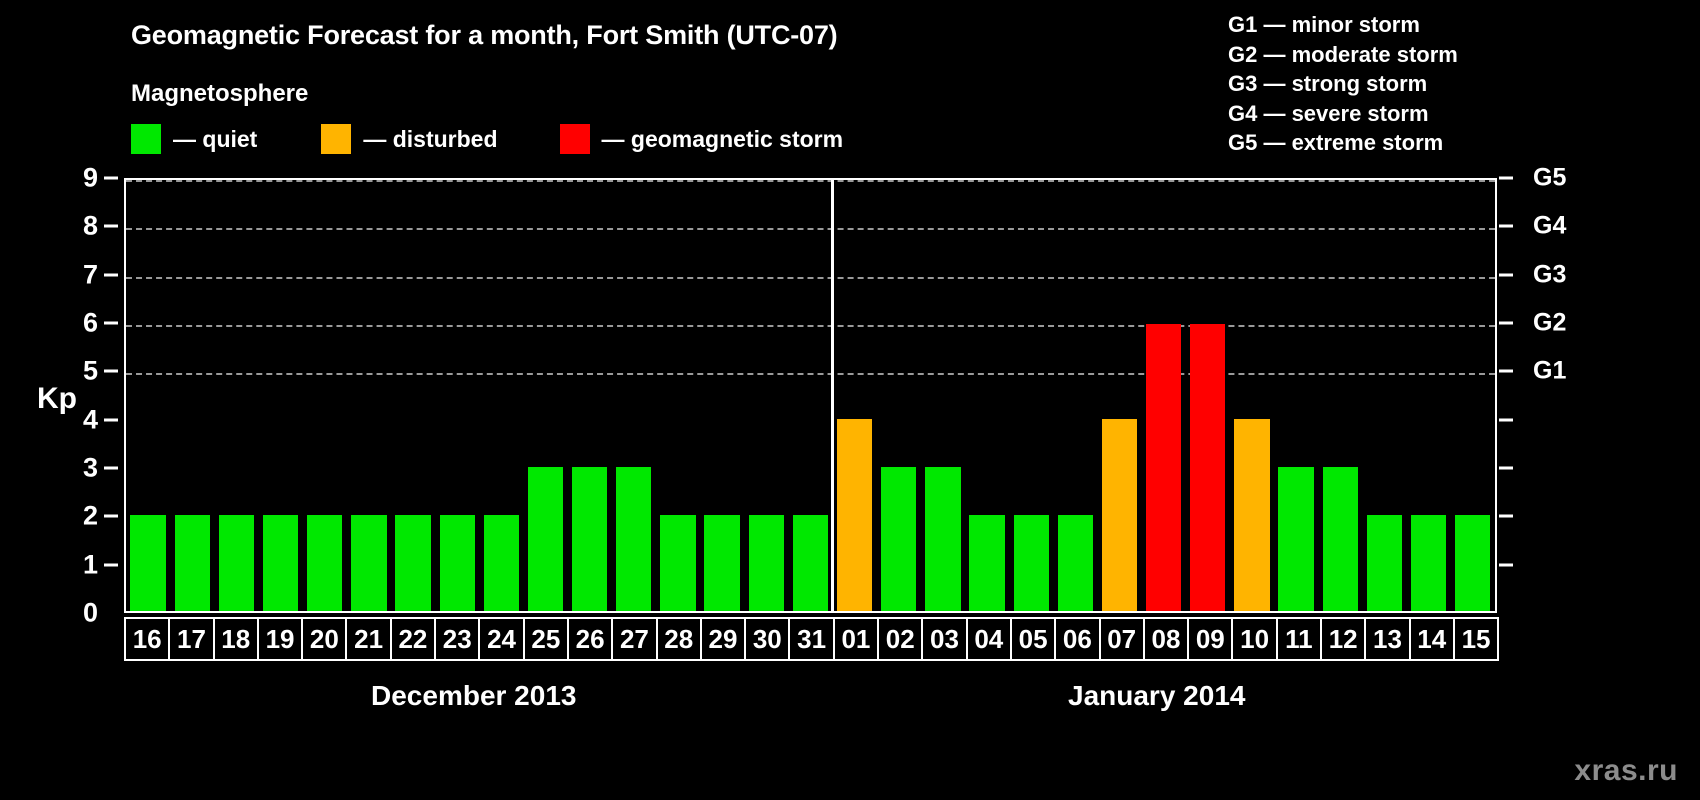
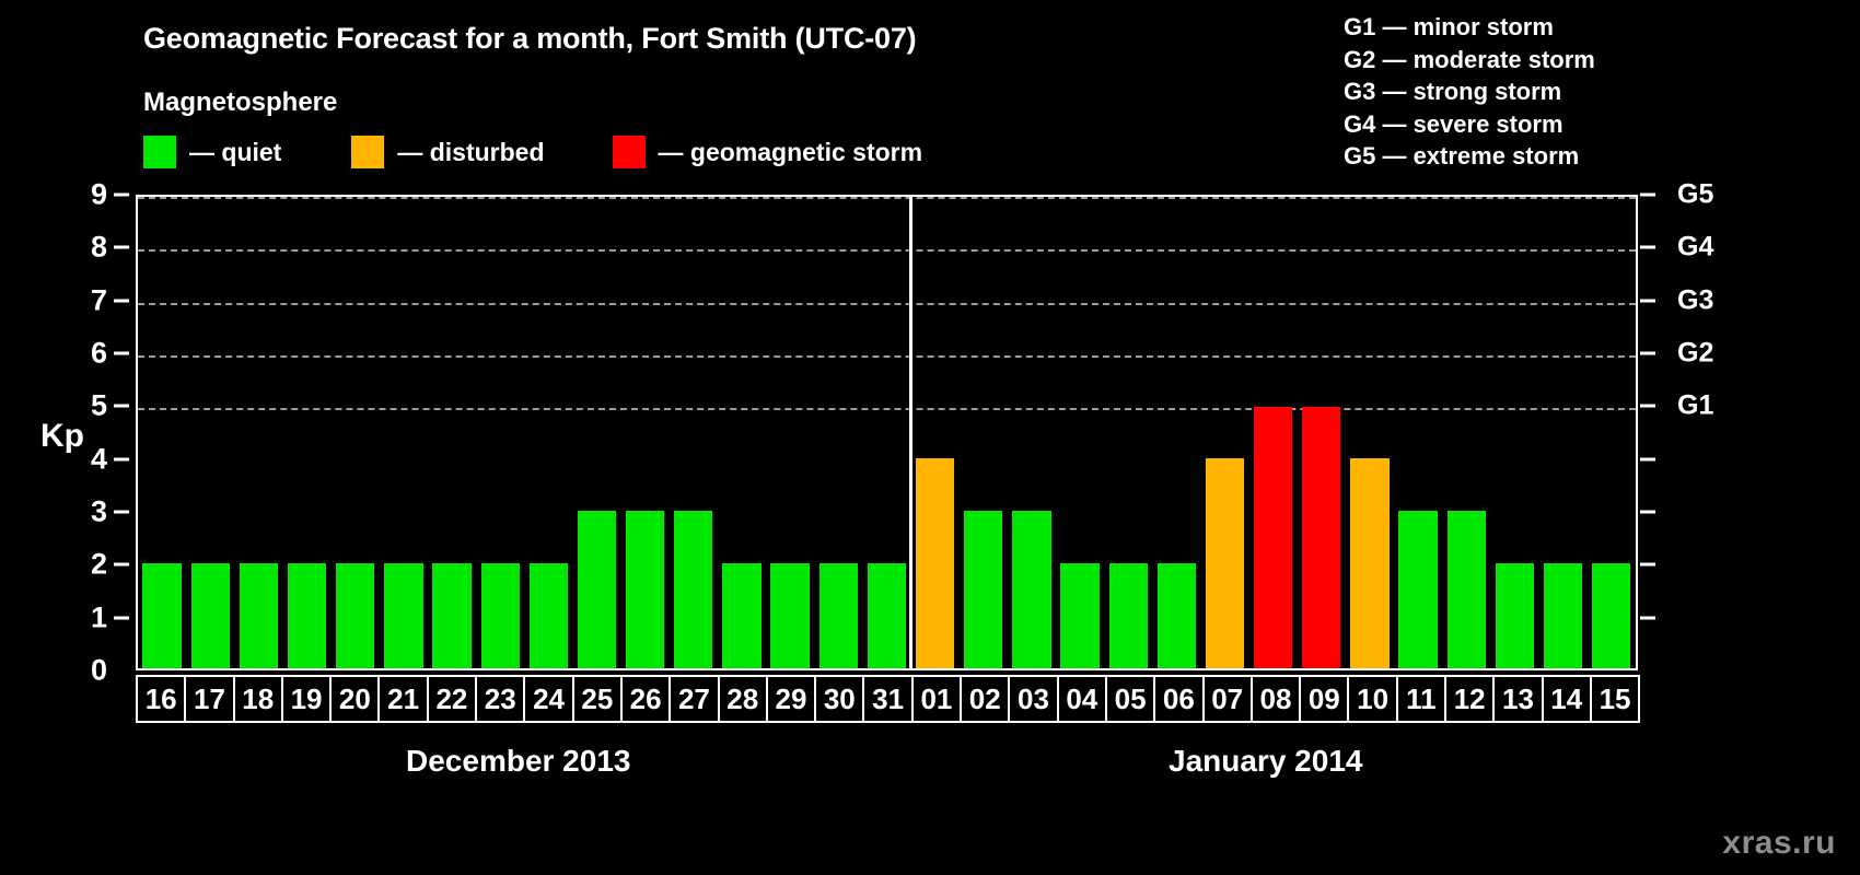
08: 6 -> 5
09: 6 -> 5
